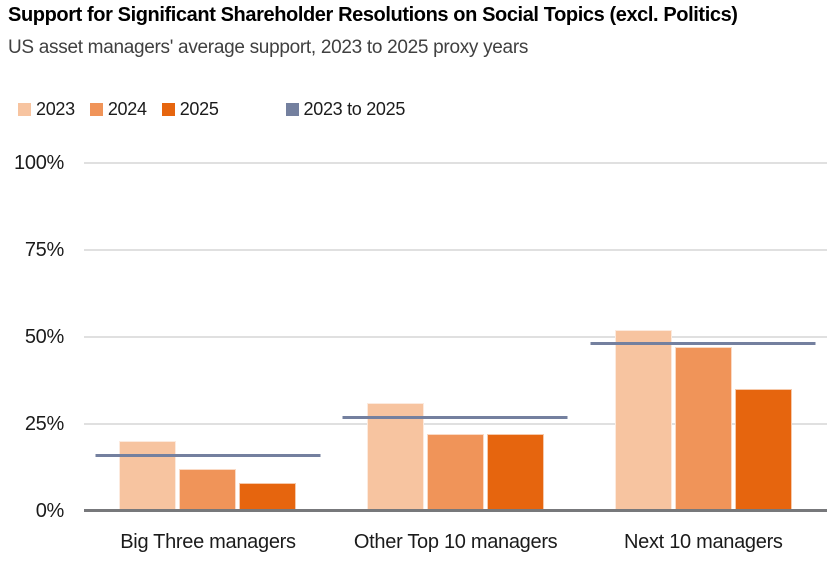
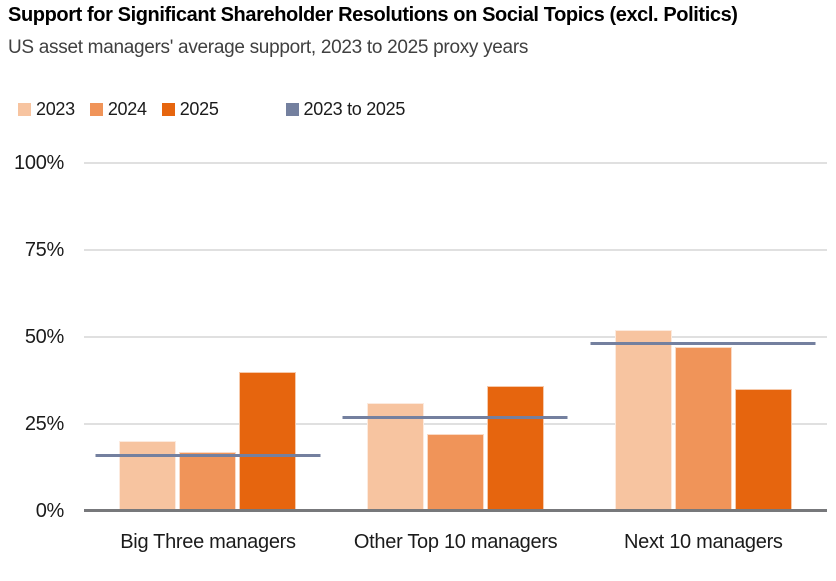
2024/Big Three managers: 12% -> 17%
2025/Big Three managers: 8% -> 40%
2025/Other Top 10 managers: 22% -> 36%
